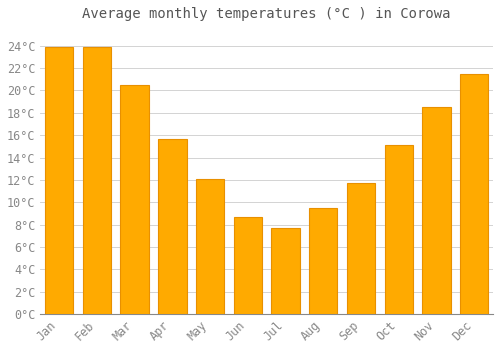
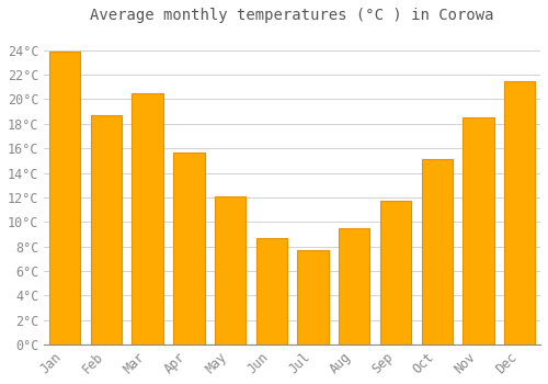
Feb: 23.9°C -> 18.7°C
